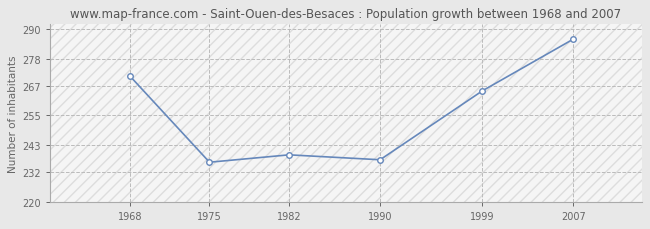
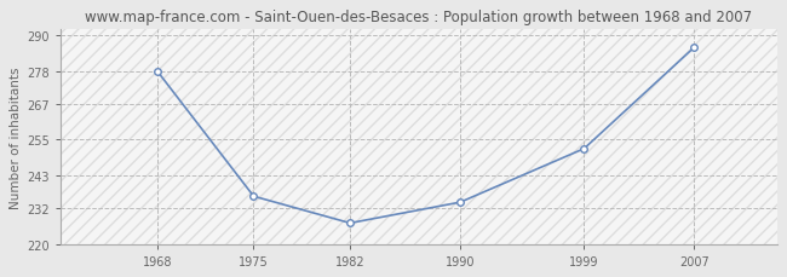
1968: 271 -> 278
1982: 239 -> 227
1990: 237 -> 234
1999: 265 -> 252
